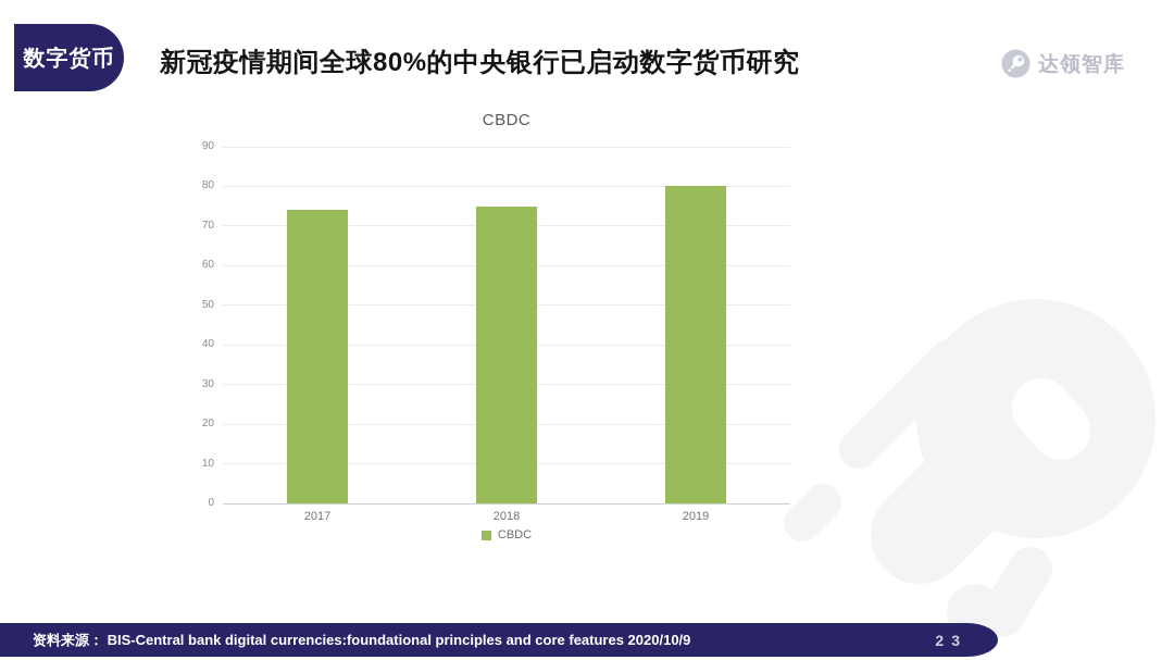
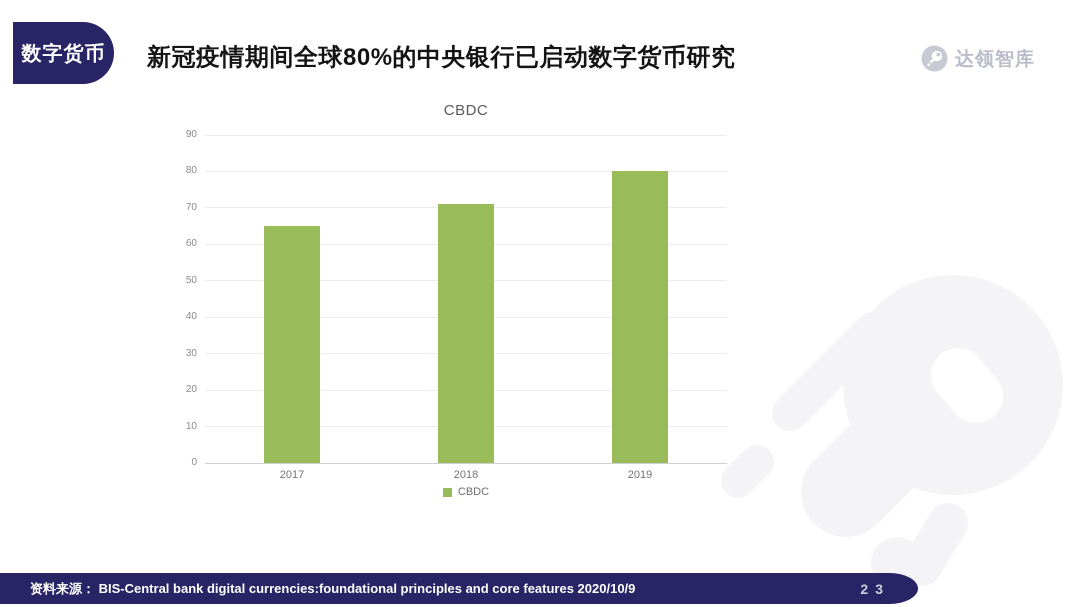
2017: 74 -> 65
2018: 75 -> 71
